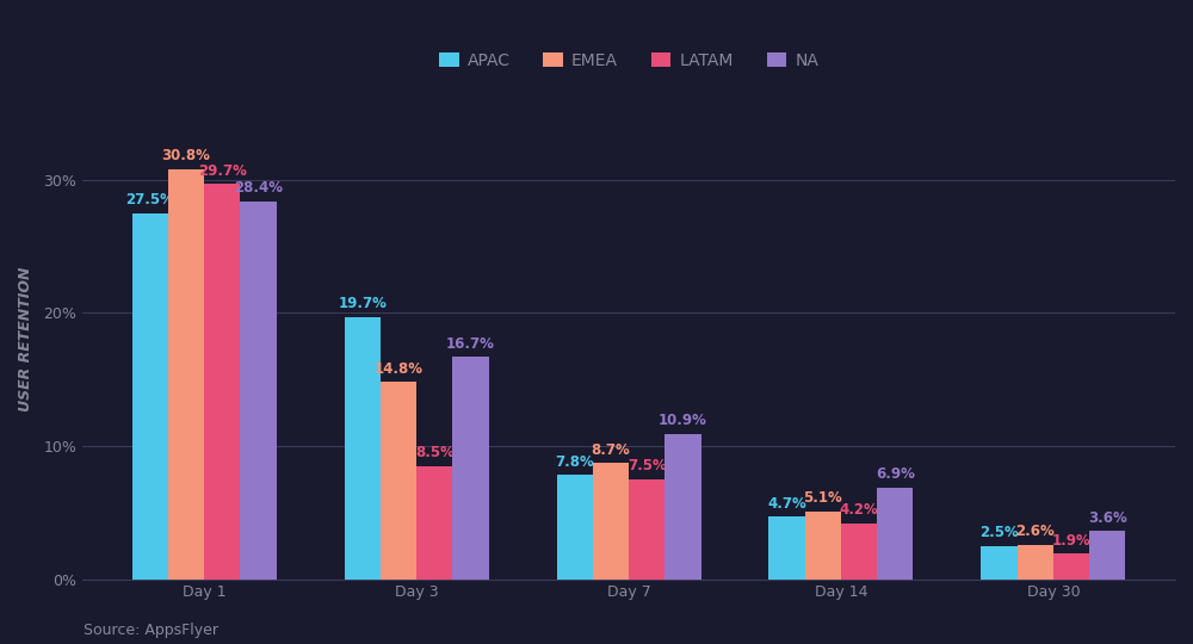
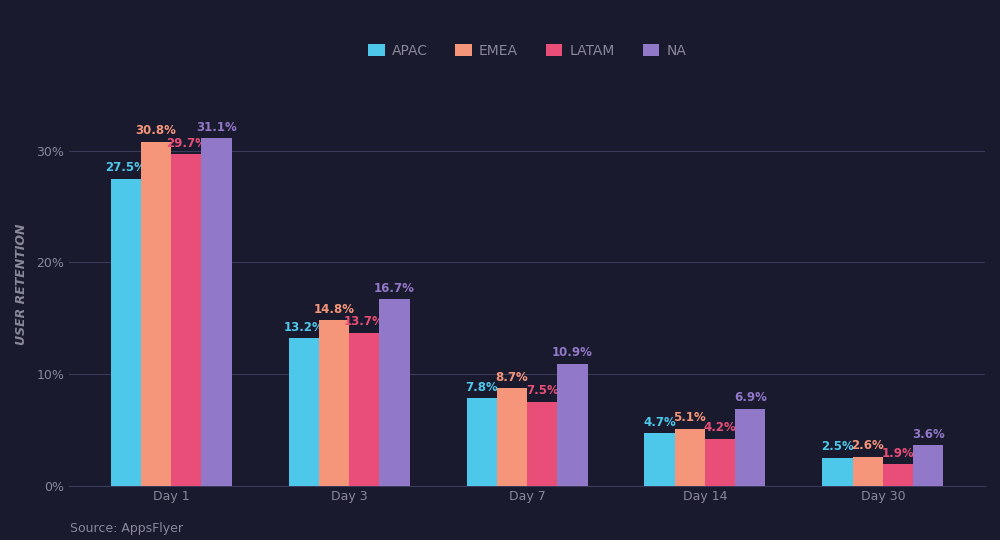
NA/Day 1: 28.4% -> 31.1%
APAC/Day 3: 19.7% -> 13.2%
LATAM/Day 3: 8.5% -> 13.7%
